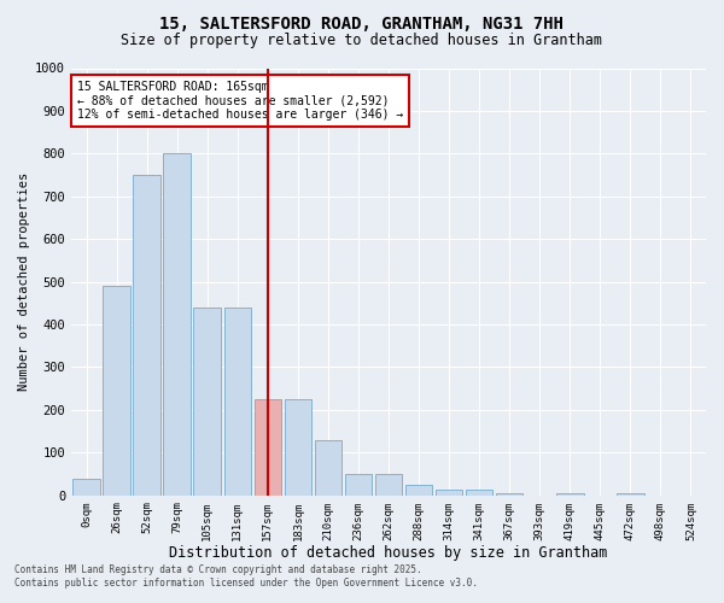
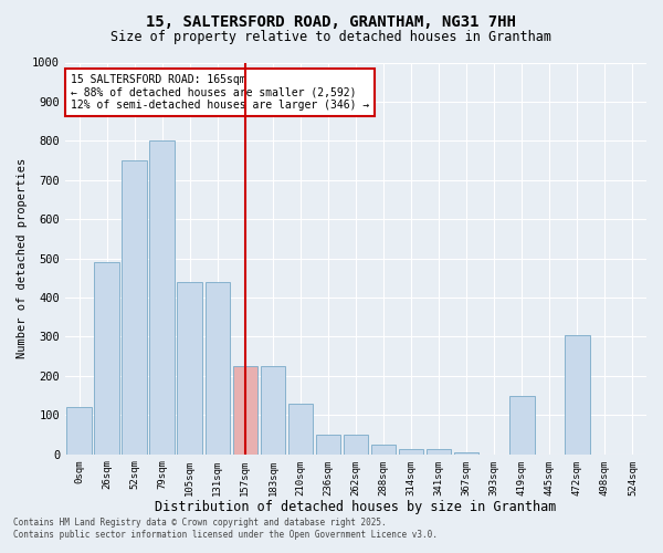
0sqm: 40 -> 120
419sqm: 5 -> 150
472sqm: 5 -> 305
